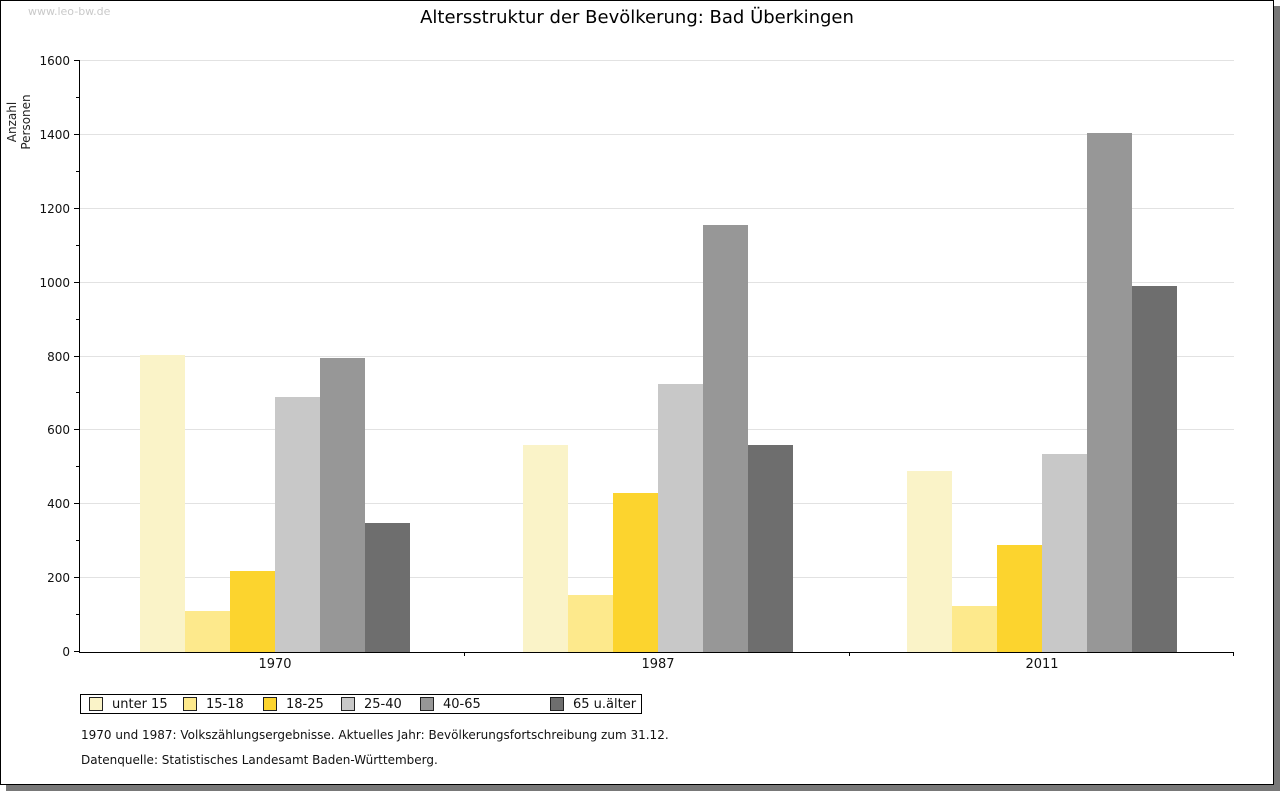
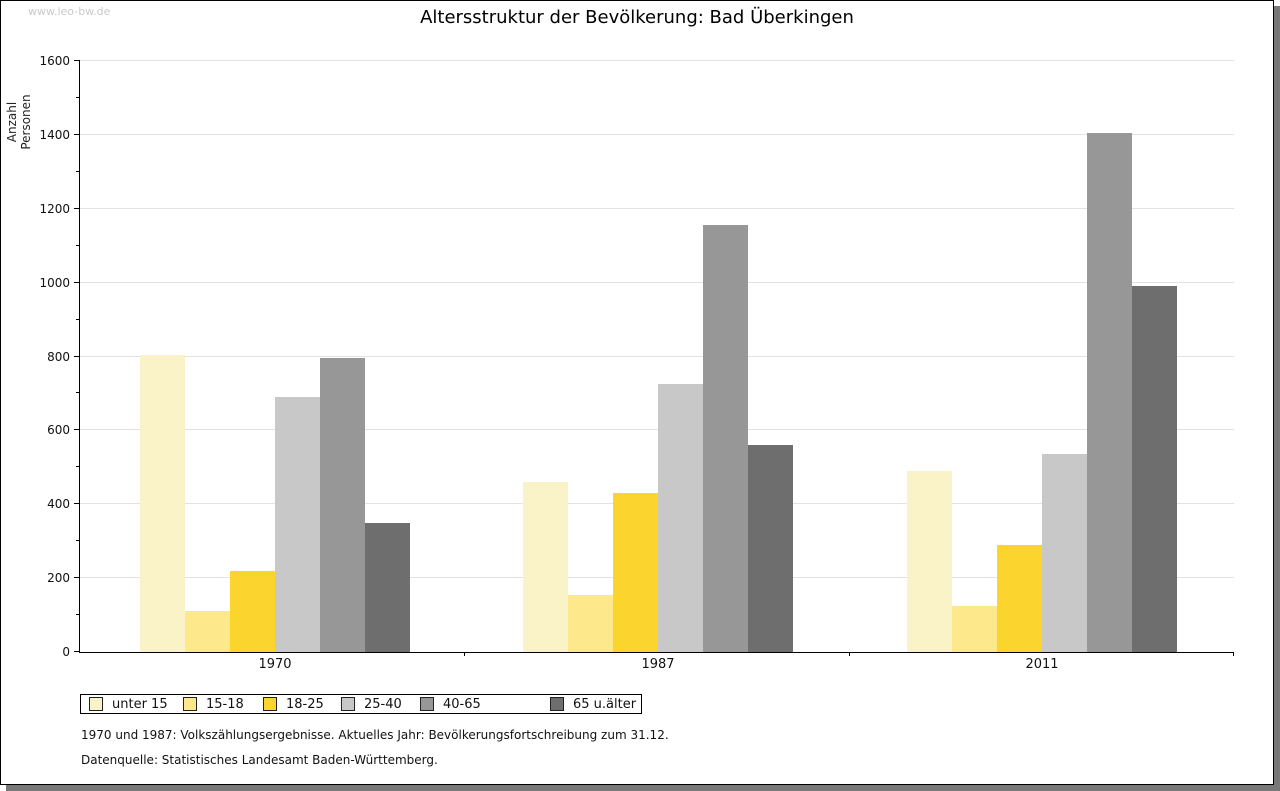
unter 15/1987: 560 -> 460
